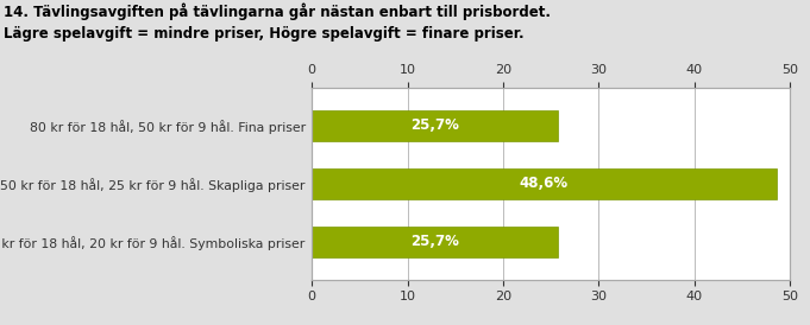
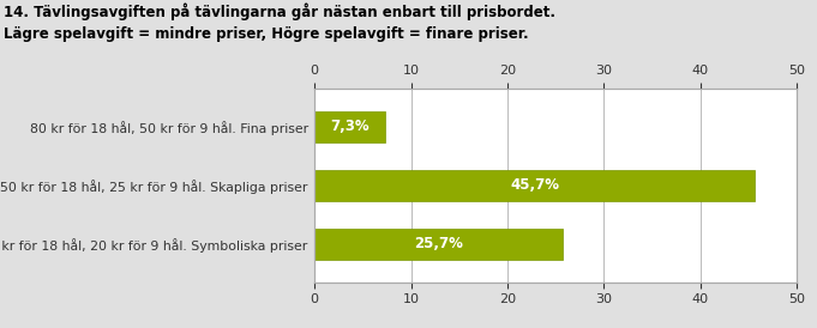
80 kr för 18 hål, 50 kr för 9 hål. Fina priser: 25,7% -> 7,3%
50 kr för 18 hål, 25 kr för 9 hål. Skapliga priser: 48,6% -> 45,7%
